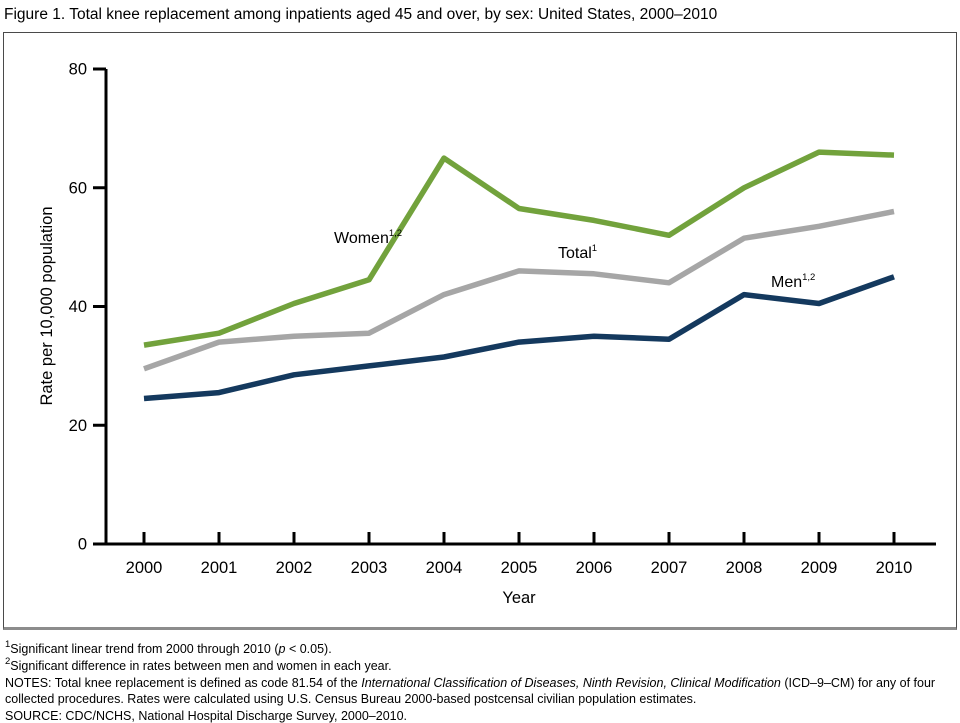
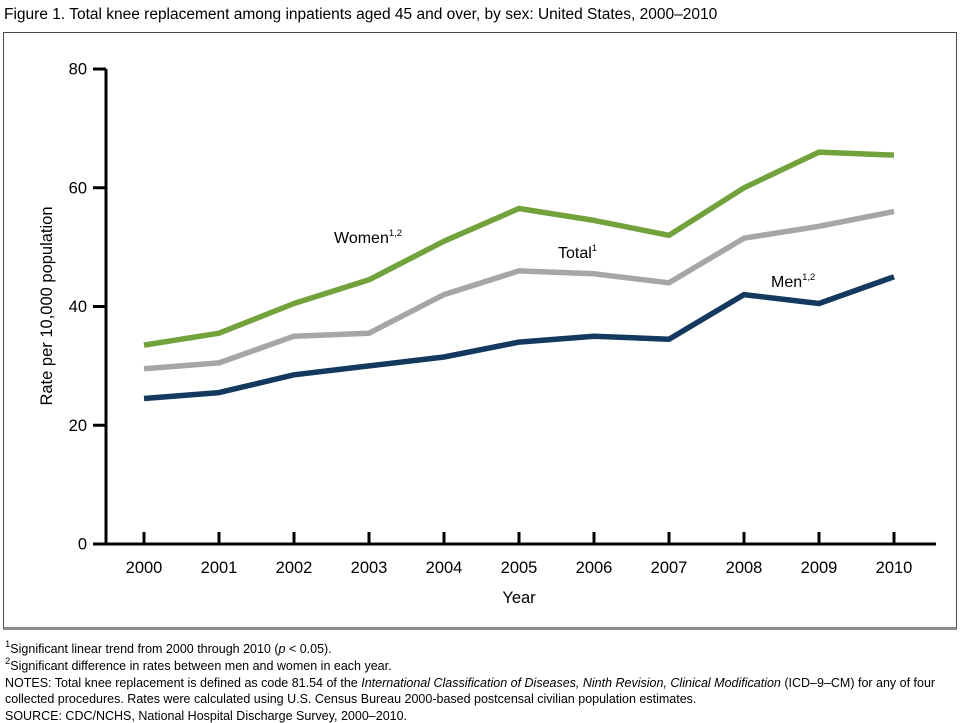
Total/2001: 34 -> 30
Women/2004: 65 -> 51
